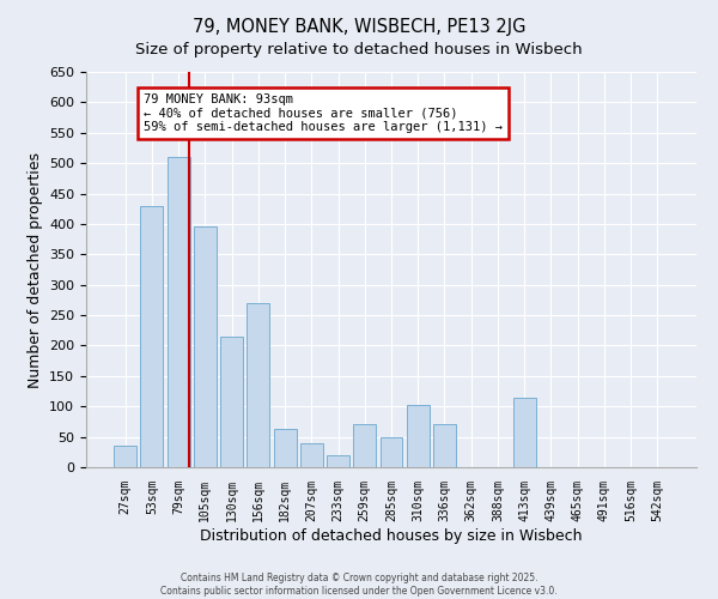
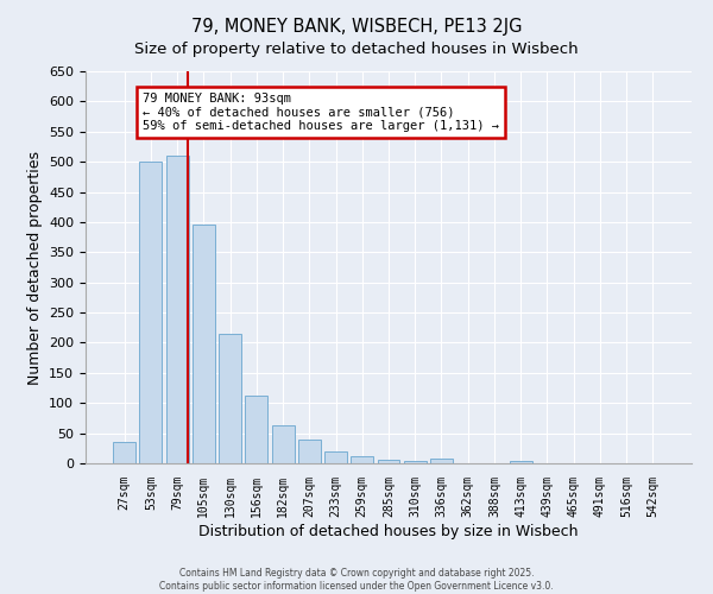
53sqm: 430 -> 500
156sqm: 270 -> 112
259sqm: 70 -> 12
285sqm: 50 -> 5
310sqm: 102 -> 3
336sqm: 70 -> 8
413sqm: 114 -> 3
